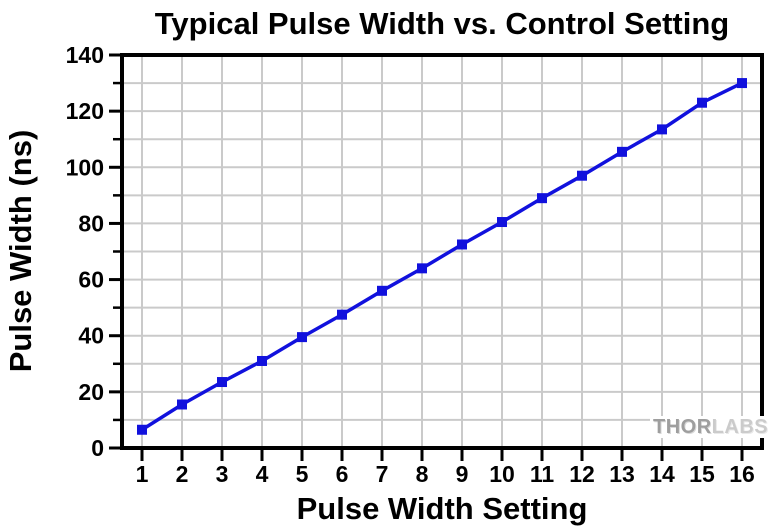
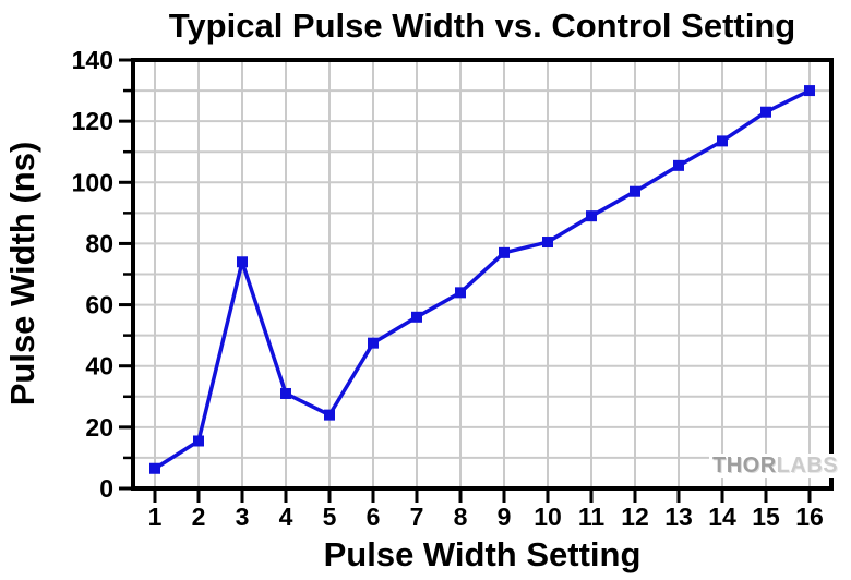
3: 24 -> 74
5: 40 -> 24
9: 72 -> 77
